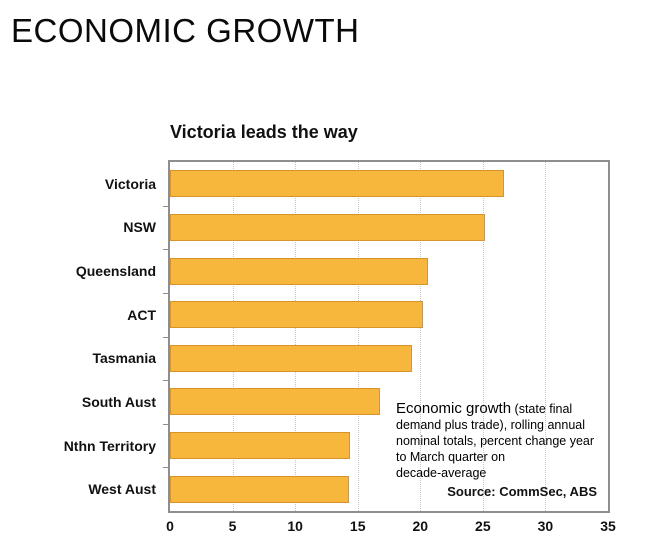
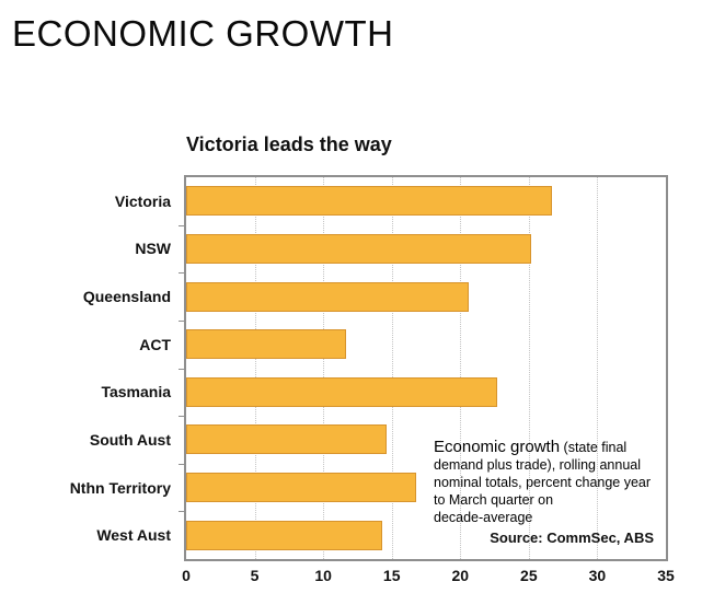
ACT: 20.2 -> 11.7
Tasmania: 19.3 -> 22.7
South Aust: 16.8 -> 14.6
Nthn Territory: 14.4 -> 16.8
